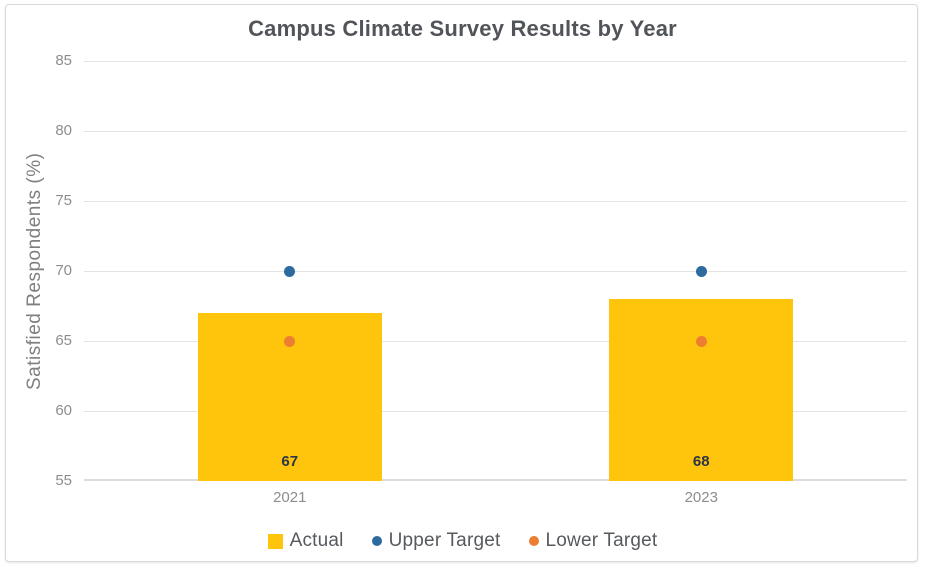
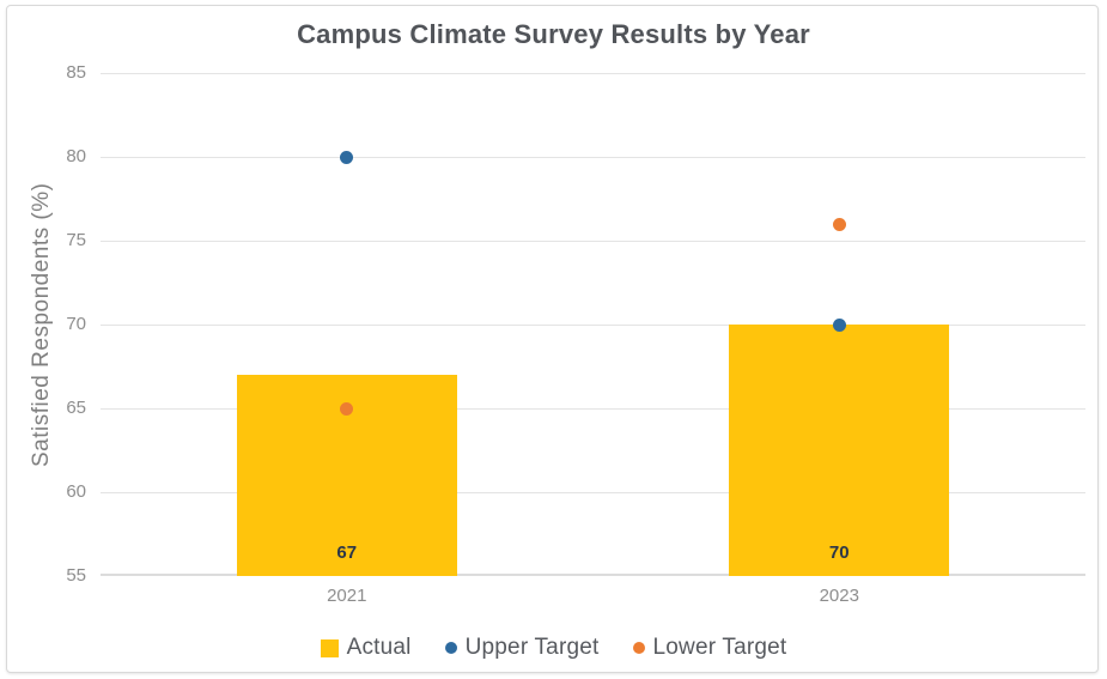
Upper Target/2021: 70 -> 80
Actual/2023: 68 -> 70
Lower Target/2023: 65 -> 76
